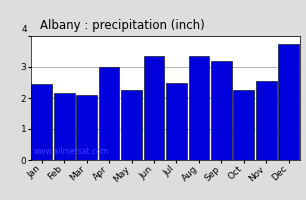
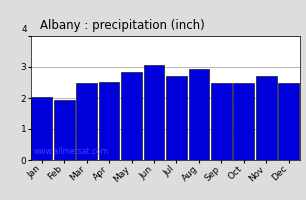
Jan: 2.45 -> 2.02
Feb: 2.15 -> 1.95
Mar: 2.10 -> 2.50
Apr: 3.00 -> 2.52
May: 2.25 -> 2.85
Jun: 3.35 -> 3.07
Jul: 2.50 -> 2.70
Aug: 3.35 -> 2.95
Sep: 3.20 -> 2.50
Oct: 2.25 -> 2.50
Nov: 2.55 -> 2.72
Dec: 3.75 -> 2.50
